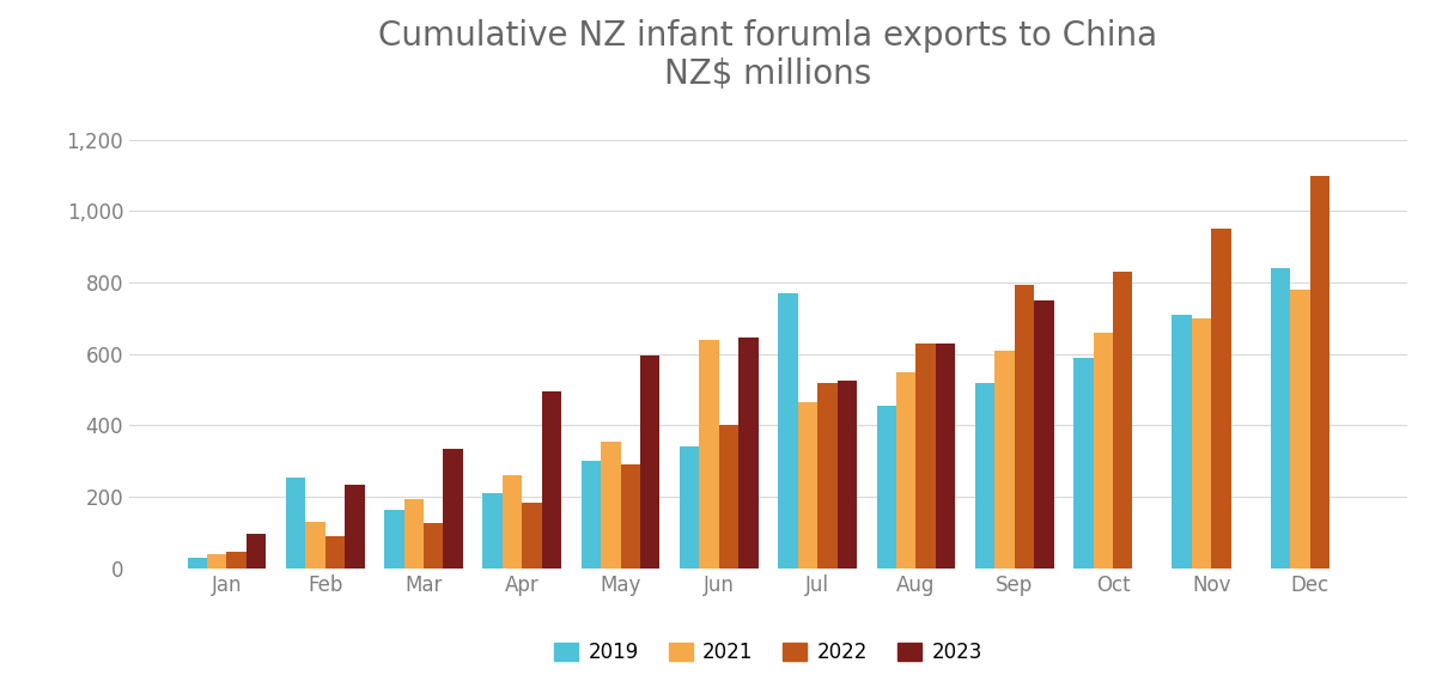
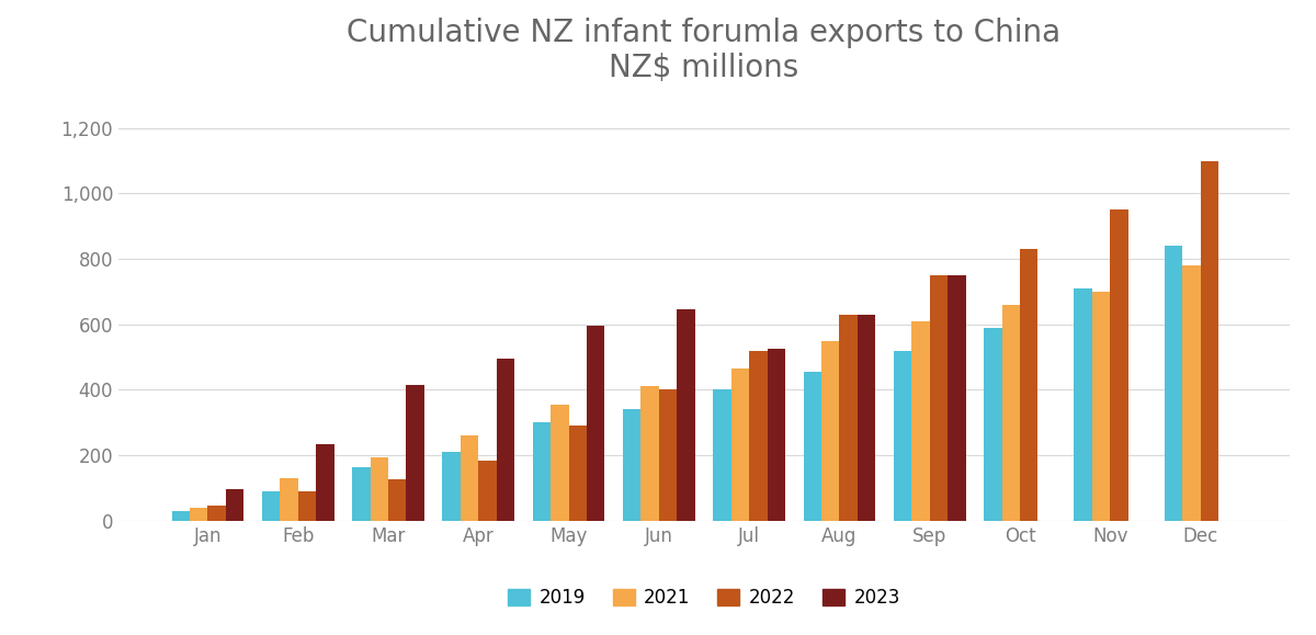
2019/Feb: 255 -> 90
2023/Mar: 335 -> 415
2021/Jun: 640 -> 410
2019/Jul: 770 -> 400
2022/Sep: 795 -> 750
